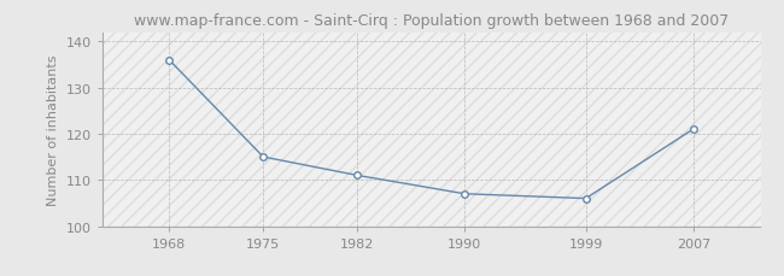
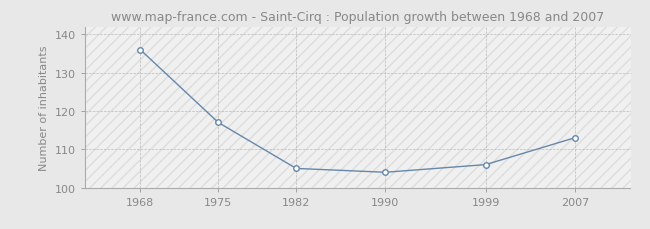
1975: 115 -> 117
1982: 111 -> 105
1990: 107 -> 104
2007: 121 -> 113
